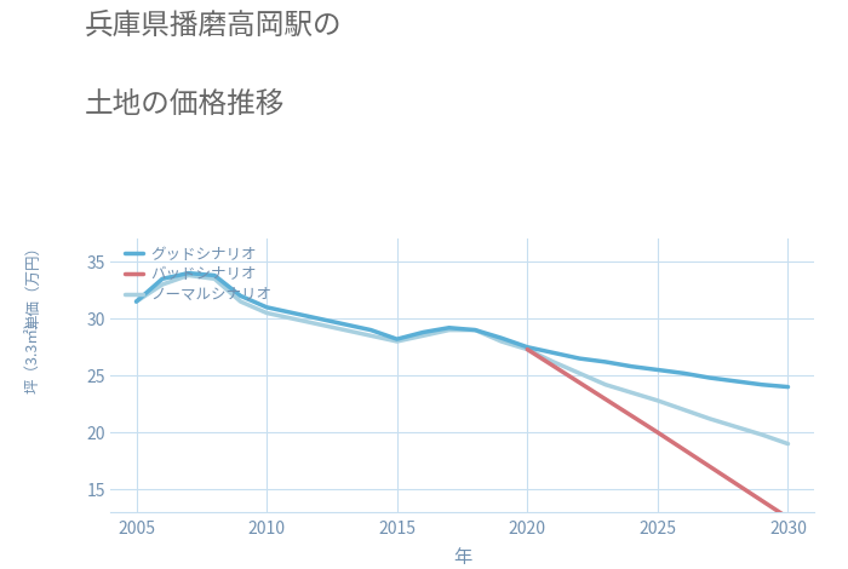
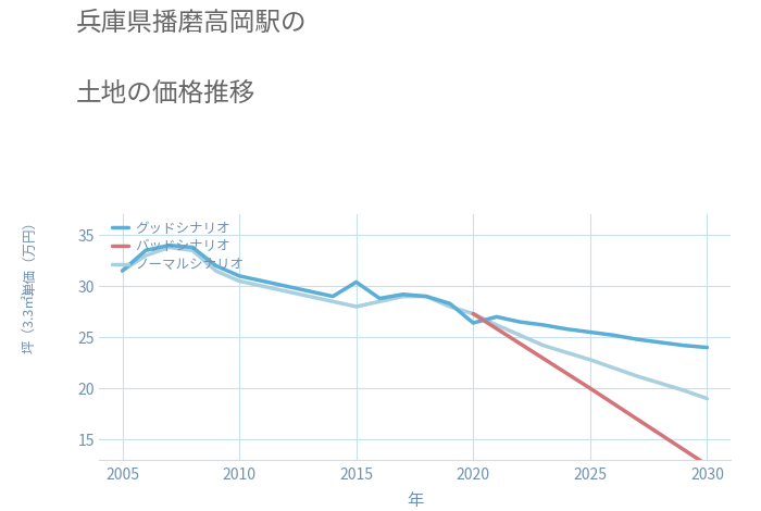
グッドシナリオ/2015: 28.2 -> 30.4
グッドシナリオ/2020: 27.5 -> 26.4
